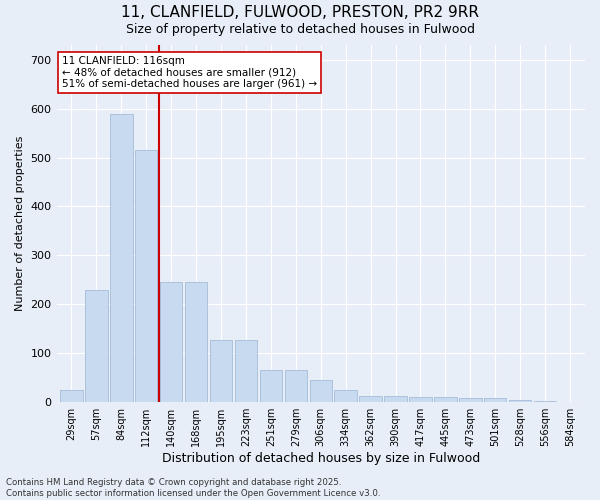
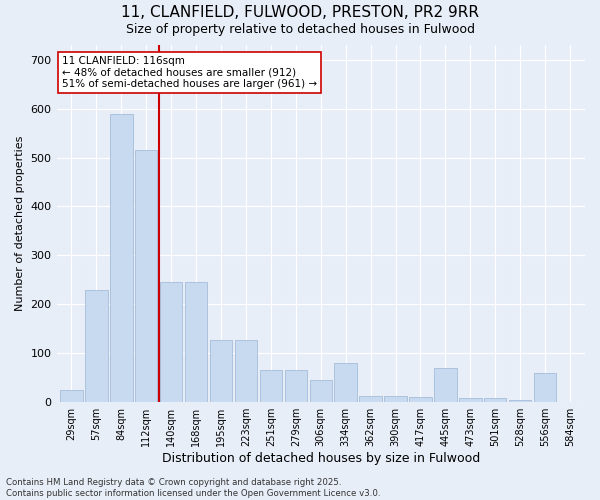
334sqm: 25 -> 80
445sqm: 10 -> 70
556sqm: 2 -> 60
